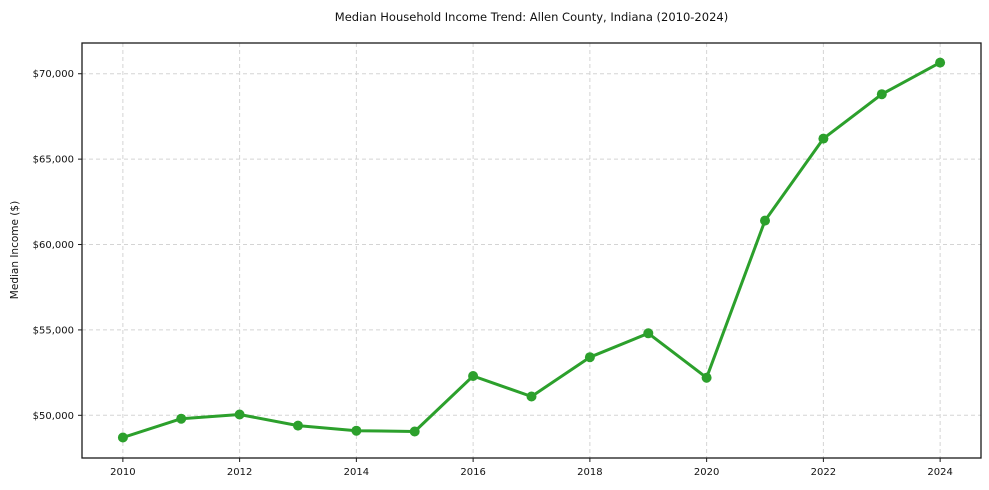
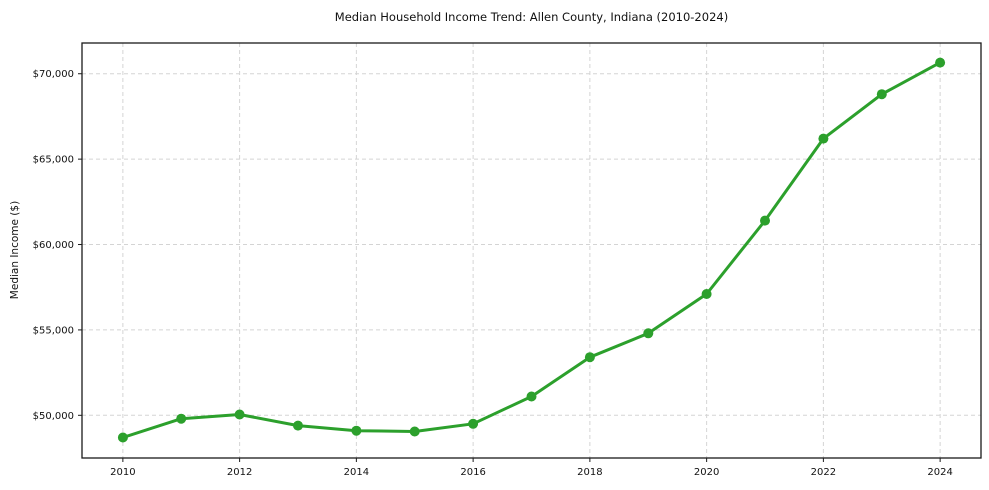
2016: $52300 -> $49500
2020: $52200 -> $57100
